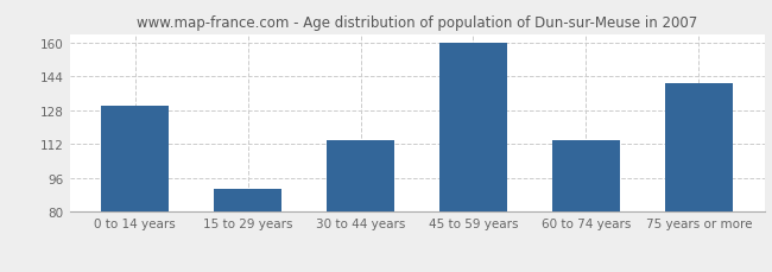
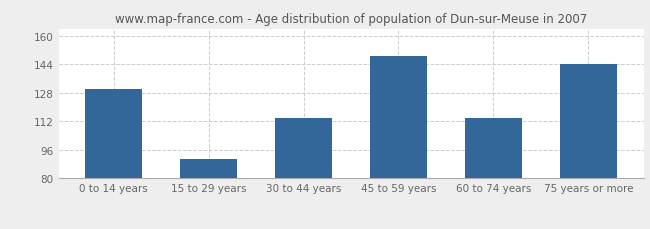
45 to 59 years: 160 -> 149
75 years or more: 141 -> 144
